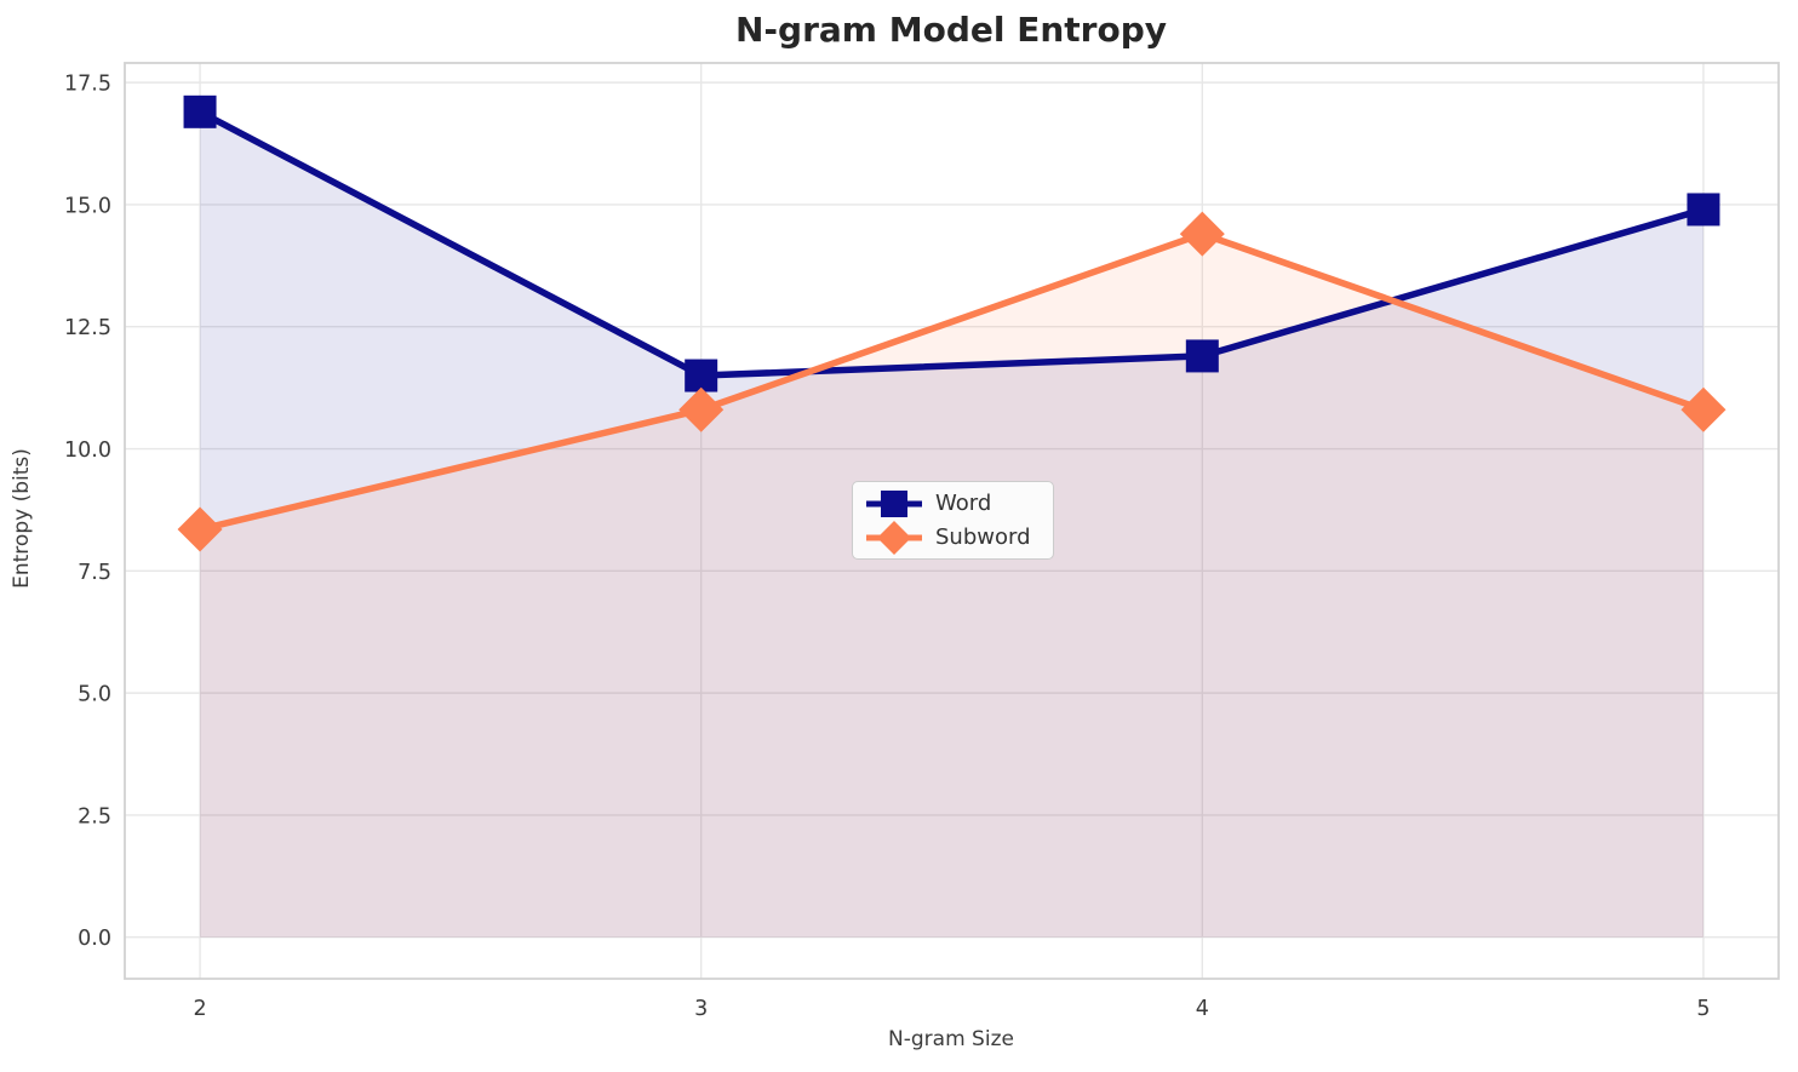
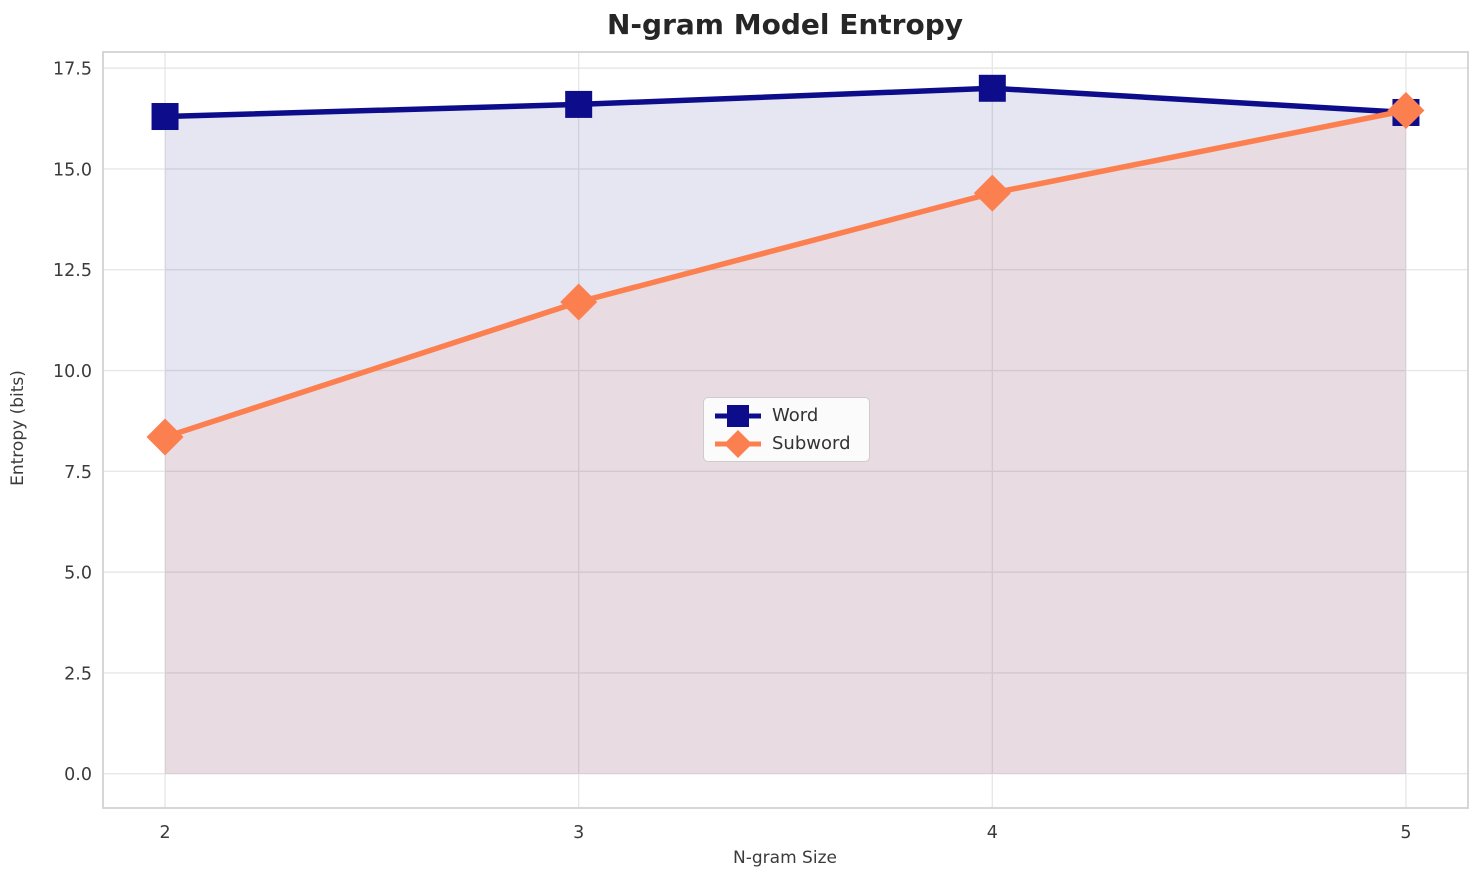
Word/2: 16.9 -> 16.3
Word/3: 11.5 -> 16.6
Subword/3: 10.8 -> 11.7
Word/4: 11.9 -> 17.0
Word/5: 14.9 -> 16.4
Subword/5: 10.8 -> 16.4
